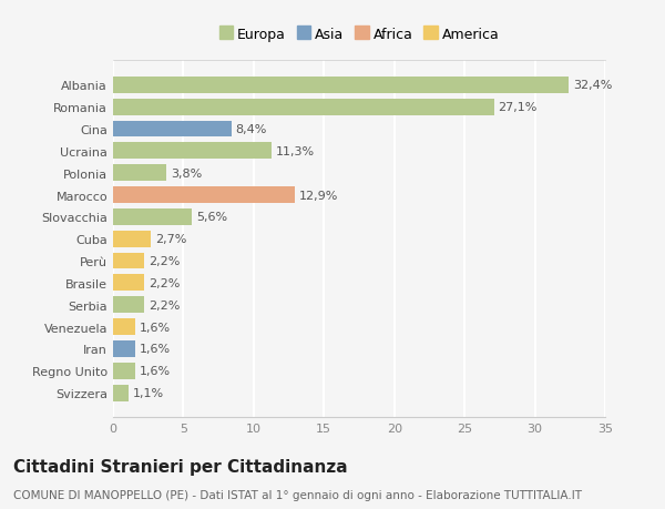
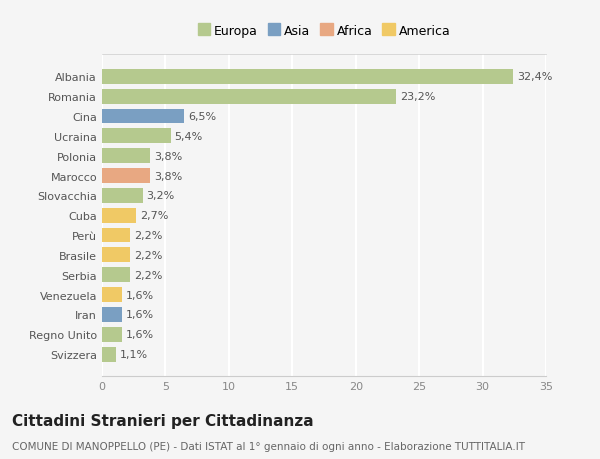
Romania: 27,1% -> 23,2%
Cina: 8,4% -> 6,5%
Ucraina: 11,3% -> 5,4%
Marocco: 12,9% -> 3,8%
Slovacchia: 5,6% -> 3,2%
